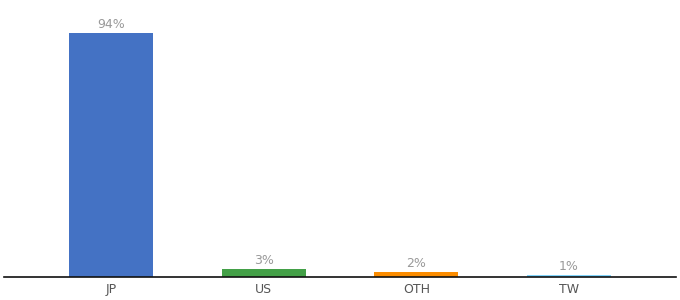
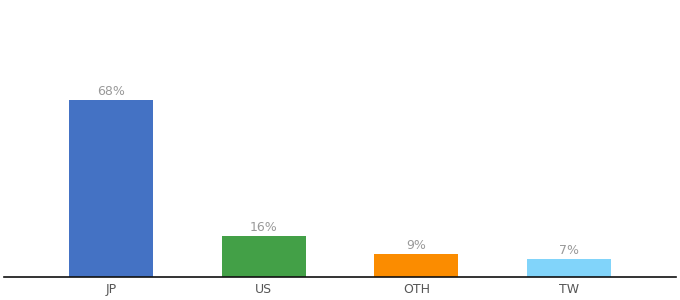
JP: 94% -> 68%
US: 3% -> 16%
OTH: 2% -> 9%
TW: 1% -> 7%
